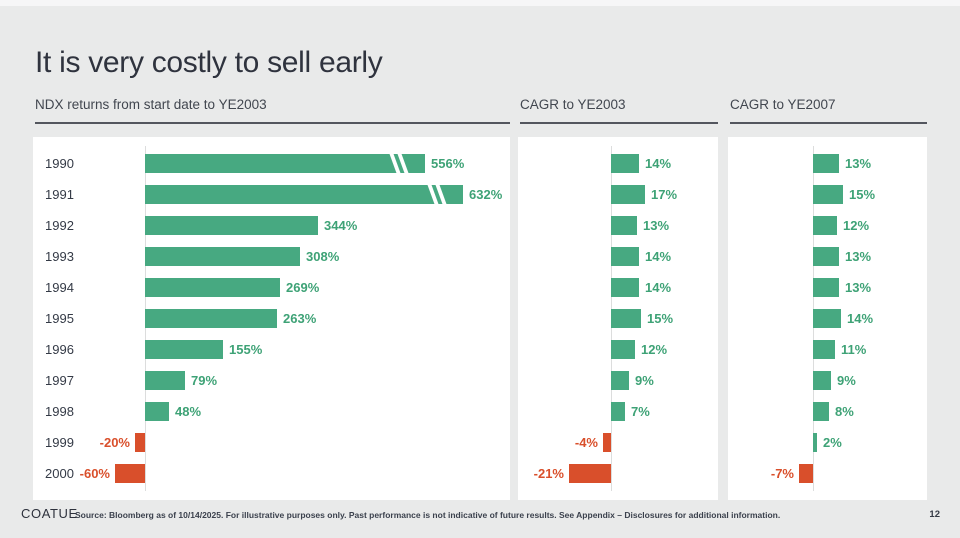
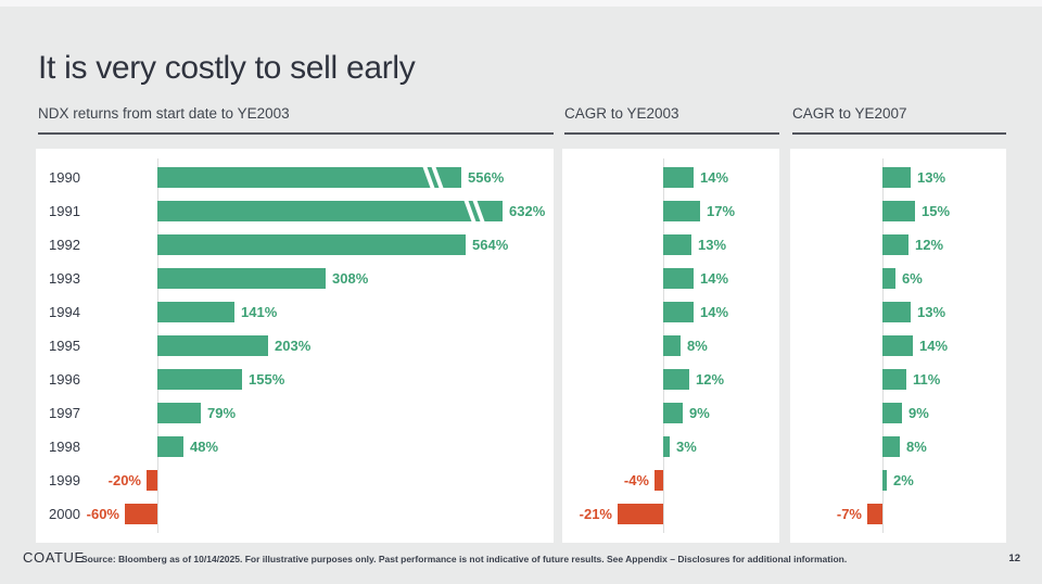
NDX returns from start date to YE2003/1992: 344% -> 564%
NDX returns from start date to YE2003/1994: 269% -> 141%
NDX returns from start date to YE2003/1995: 263% -> 203%
CAGR to YE2003/1995: 15% -> 8%
CAGR to YE2003/1998: 7% -> 3%
CAGR to YE2007/1993: 13% -> 6%
